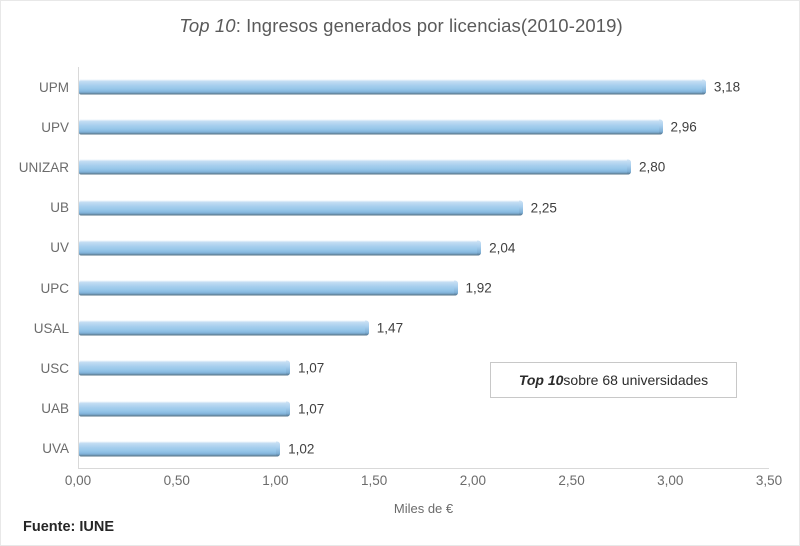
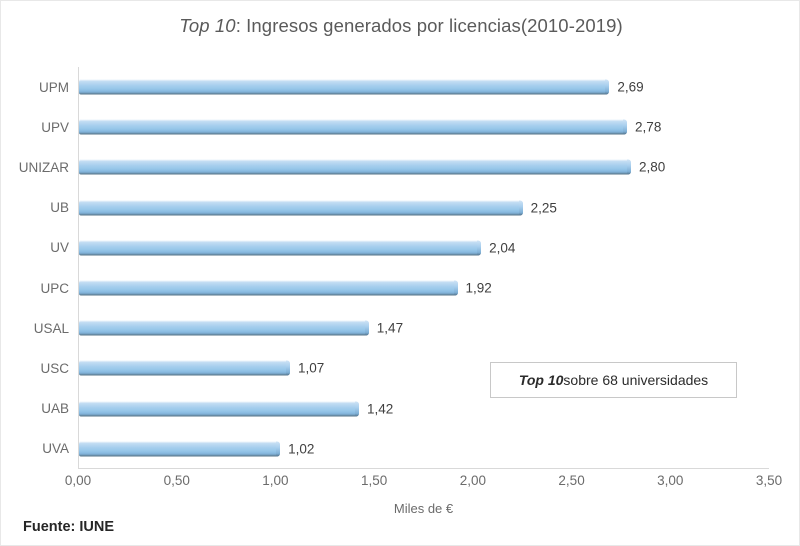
UPM: 3,18 -> 2,69
UPV: 2,96 -> 2,78
UAB: 1,07 -> 1,42
